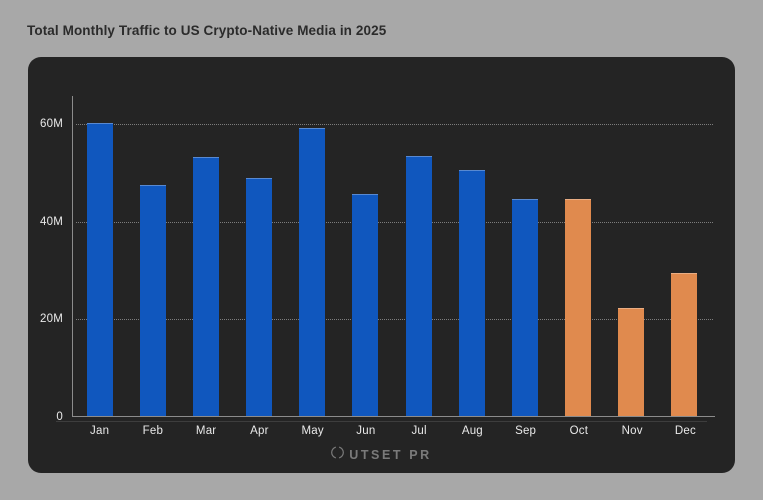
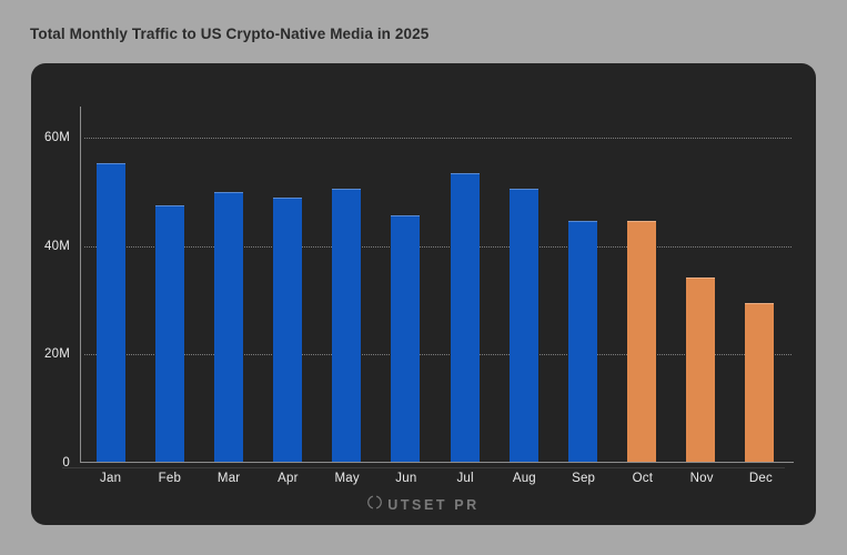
Jan: 60M -> 55M
Mar: 53M -> 50M
May: 59M -> 50M
Nov: 22M -> 34M
